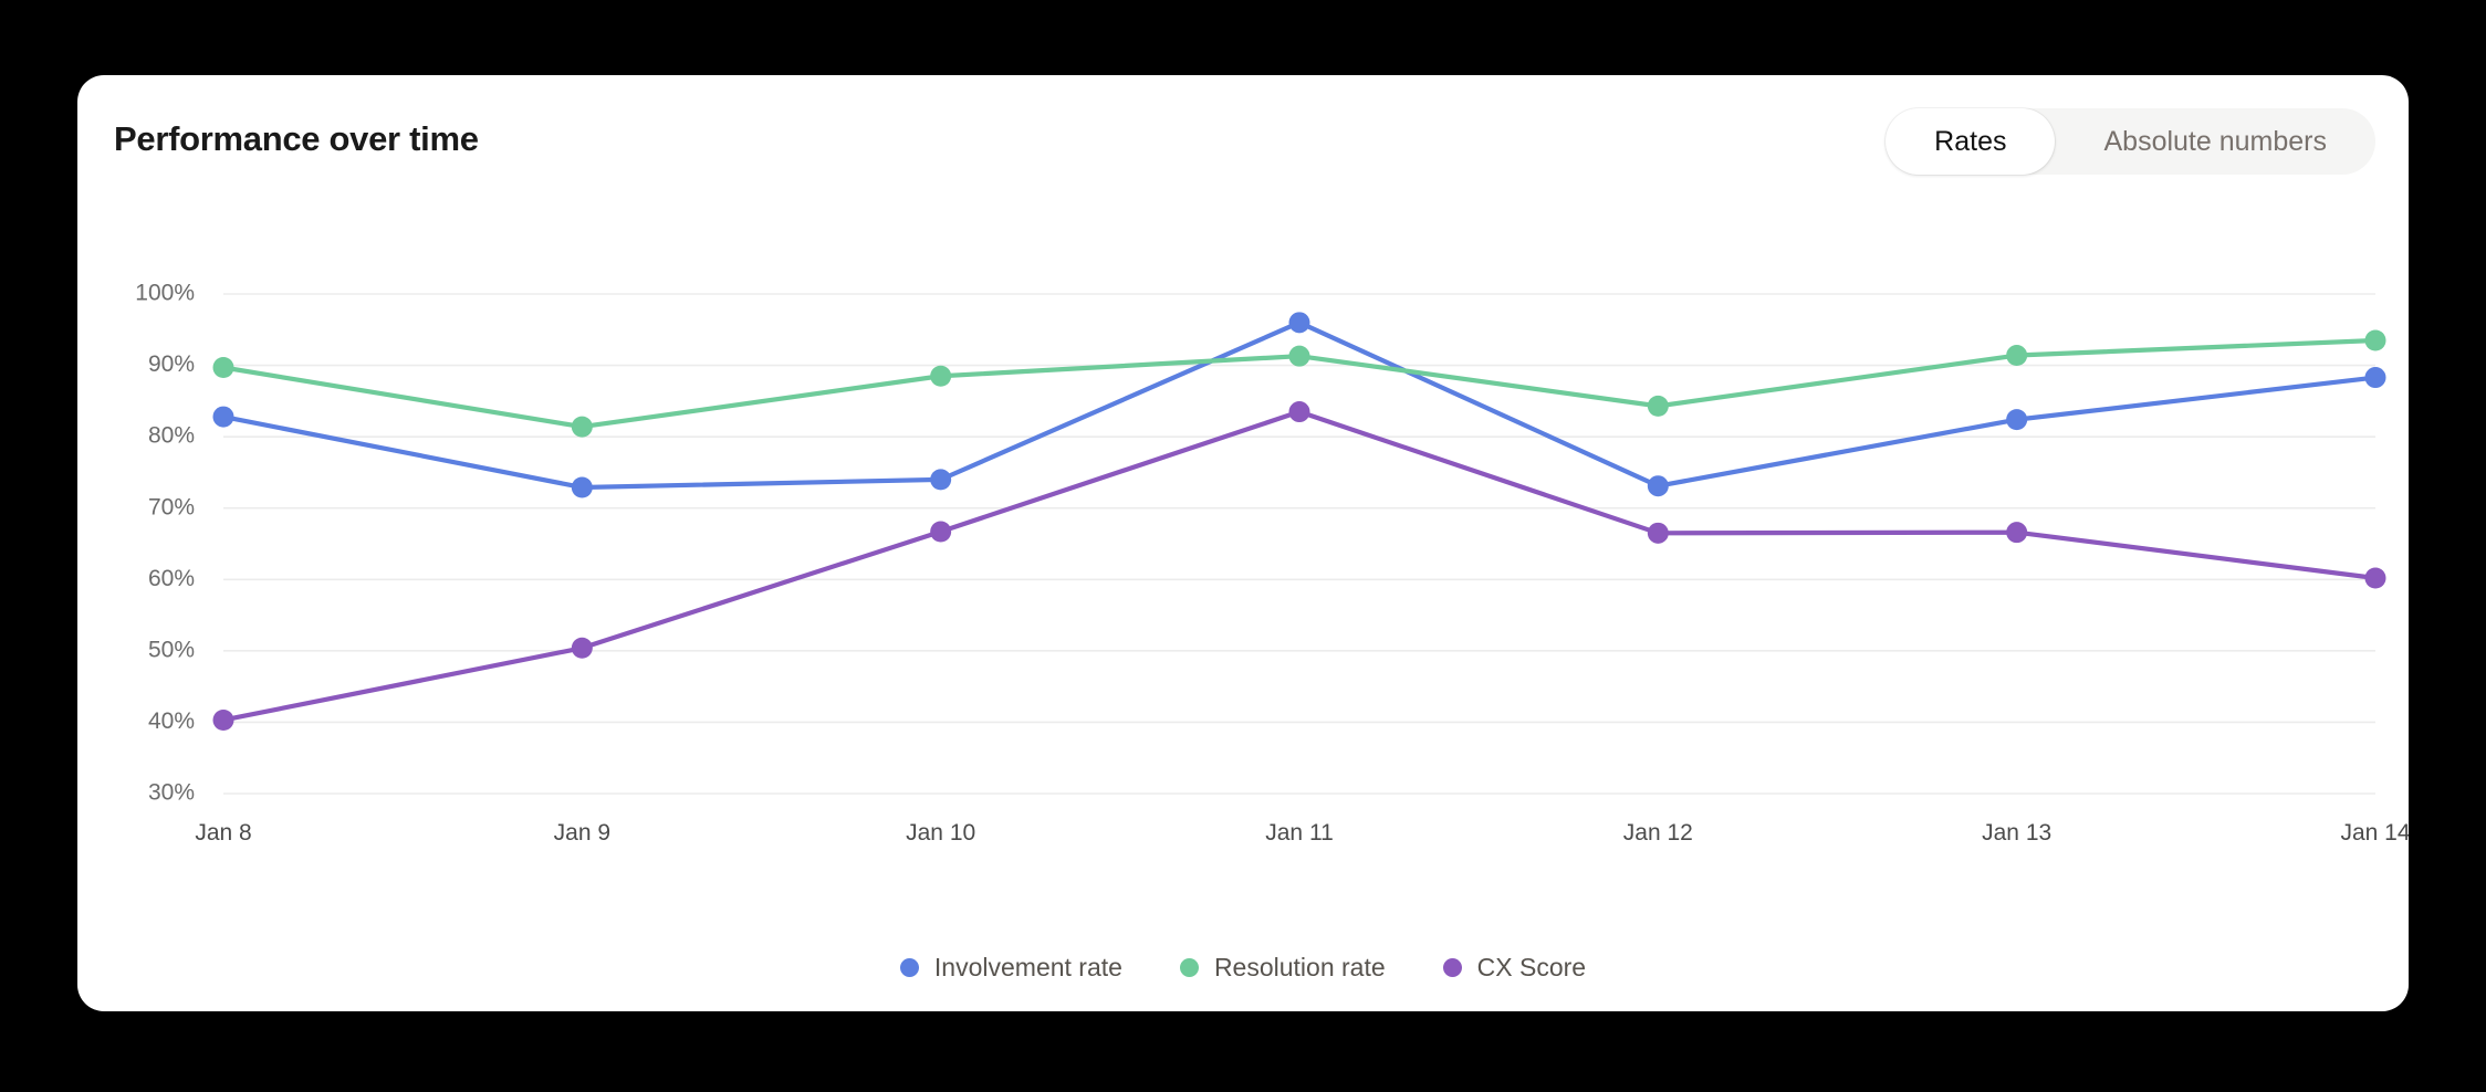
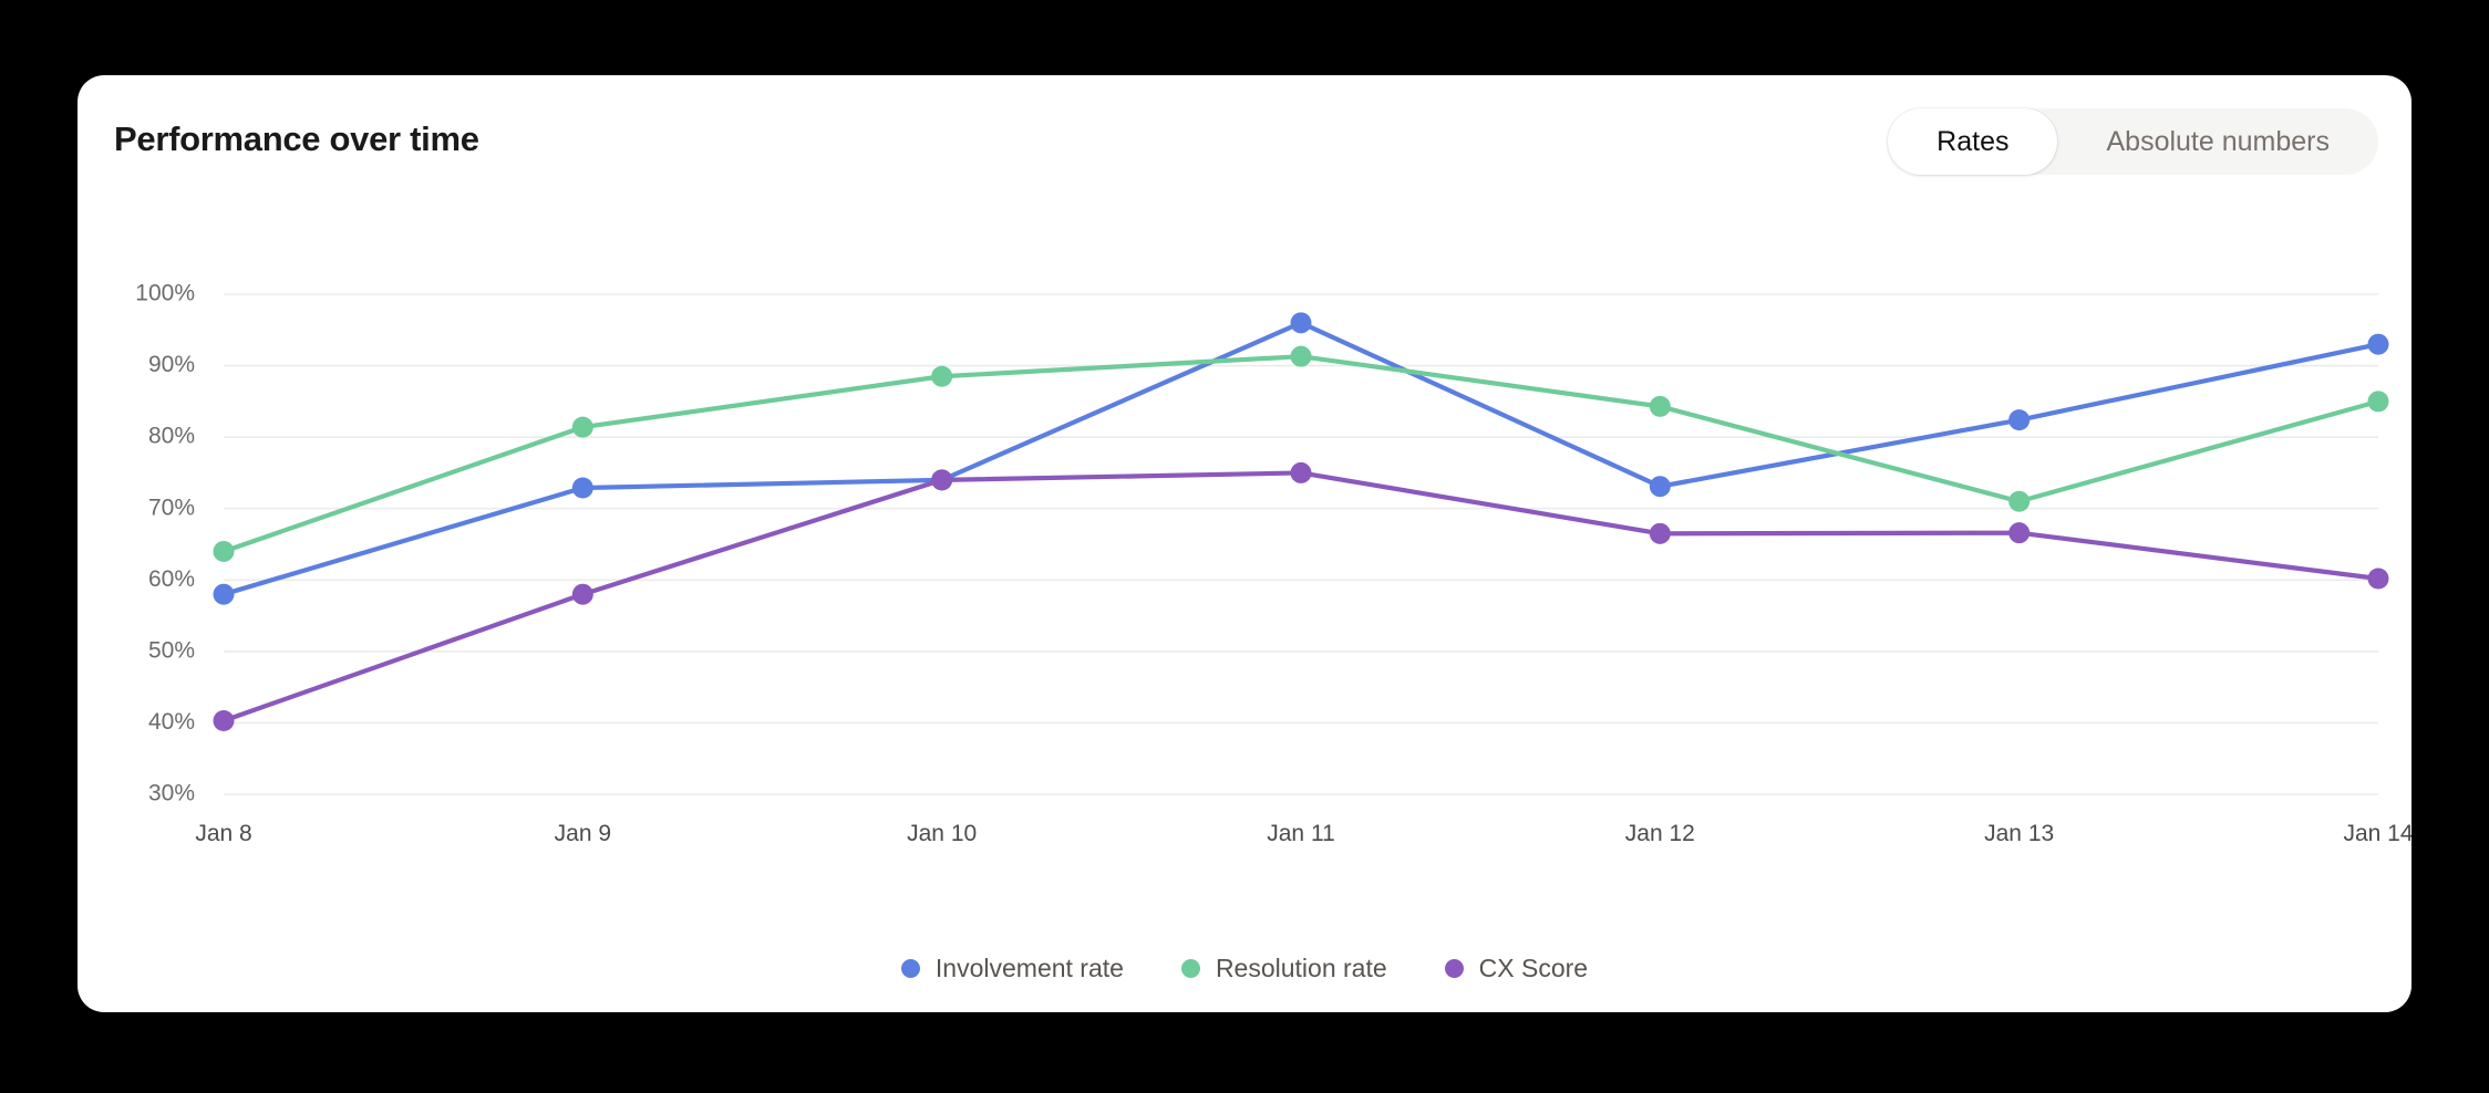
Involvement rate/Jan 8: 83% -> 58%
Resolution rate/Jan 8: 90% -> 64%
CX Score/Jan 9: 50% -> 58%
CX Score/Jan 10: 67% -> 74%
CX Score/Jan 11: 84% -> 75%
Resolution rate/Jan 13: 91% -> 71%
Involvement rate/Jan 14: 88% -> 93%
Resolution rate/Jan 14: 94% -> 85%
